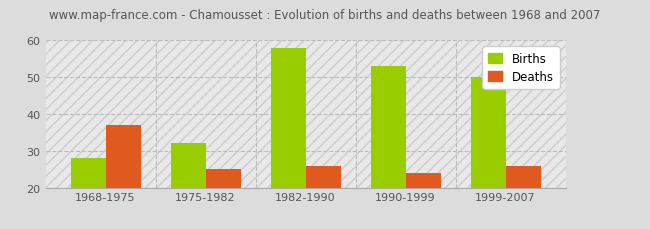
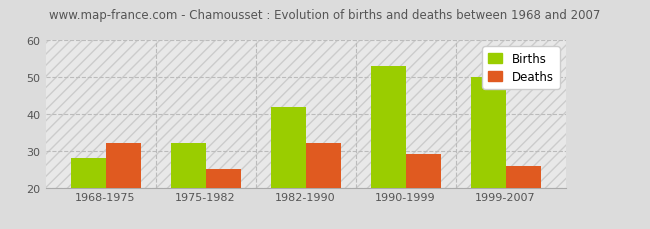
Deaths/1968-1975: 37 -> 32
Births/1982-1990: 58 -> 42
Deaths/1982-1990: 26 -> 32
Deaths/1990-1999: 24 -> 29
